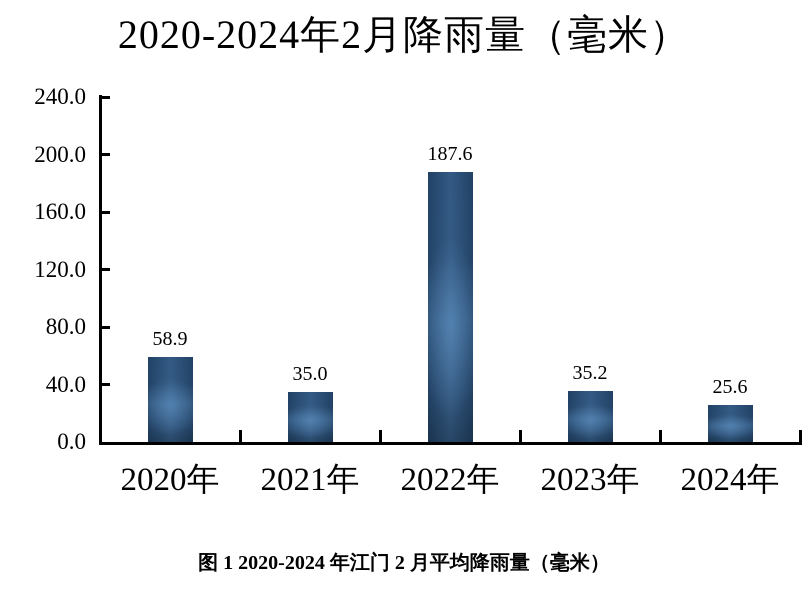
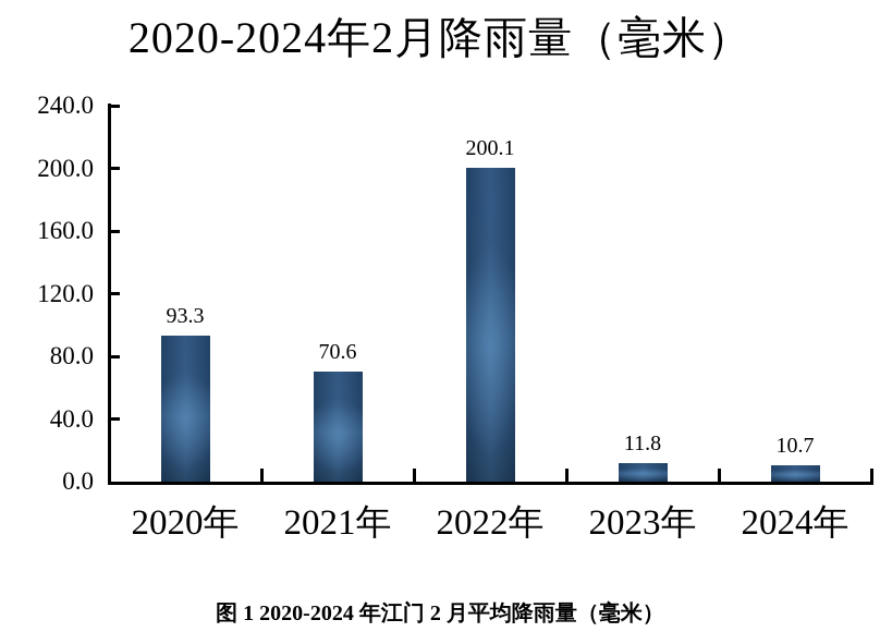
2020年: 58.9 -> 93.3
2021年: 35.0 -> 70.6
2022年: 187.6 -> 200.1
2023年: 35.2 -> 11.8
2024年: 25.6 -> 10.7
